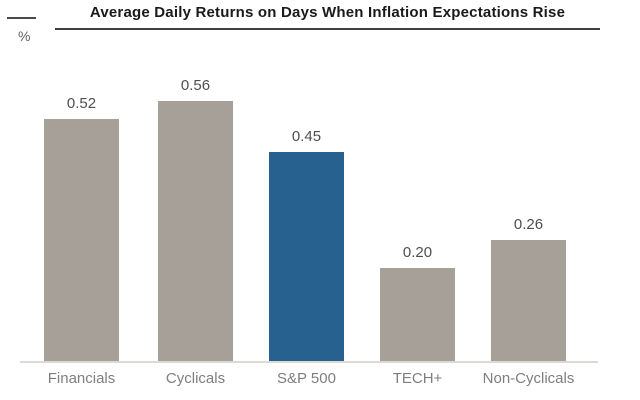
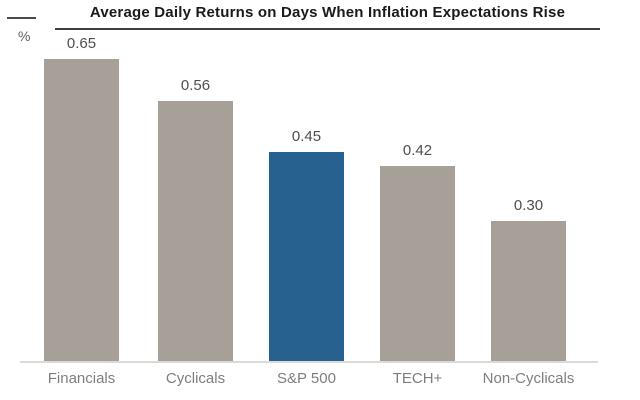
Financials: 0.52 -> 0.65
TECH+: 0.20 -> 0.42
Non-Cyclicals: 0.26 -> 0.30
